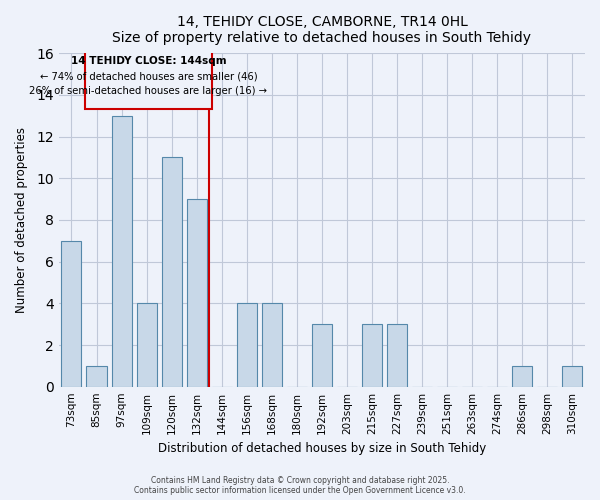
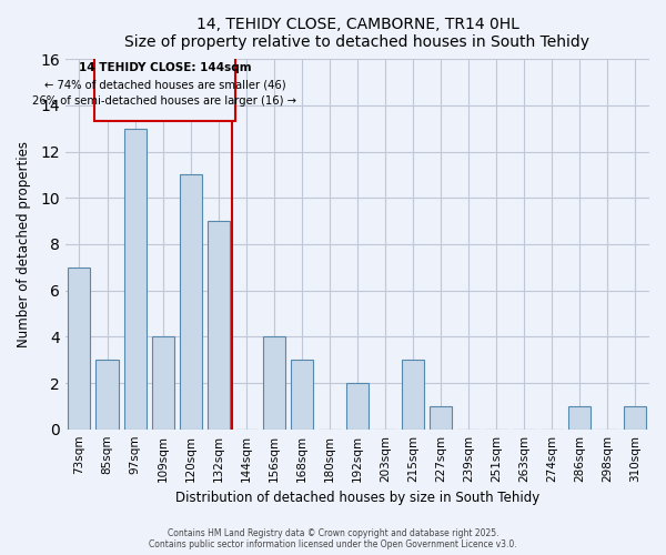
85sqm: 1 -> 3
168sqm: 4 -> 3
192sqm: 3 -> 2
227sqm: 3 -> 1
